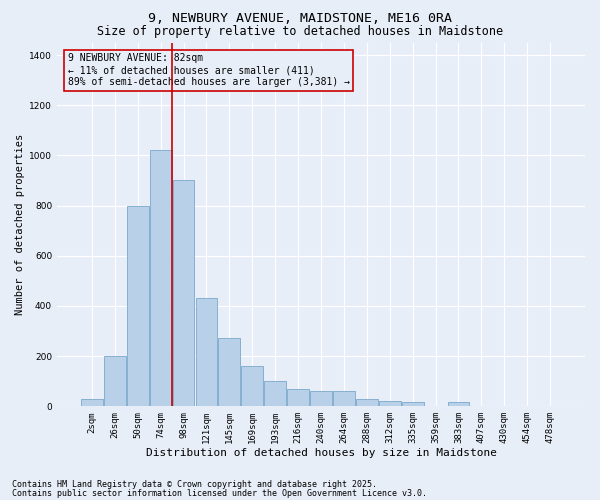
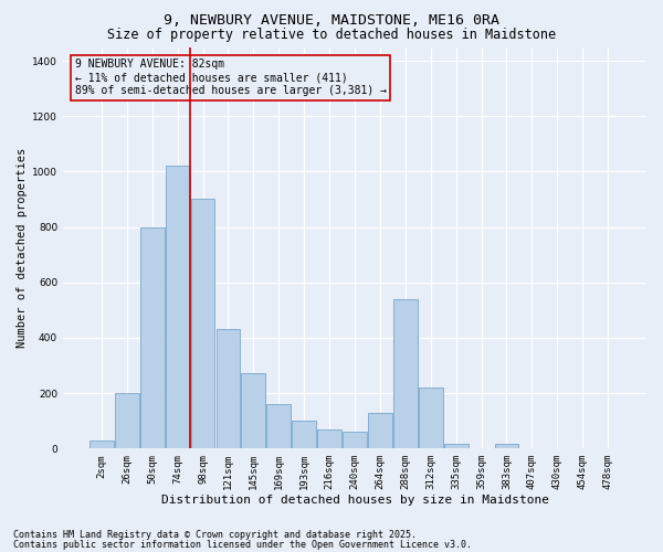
264sqm: 60 -> 130
288sqm: 30 -> 540
312sqm: 20 -> 220
